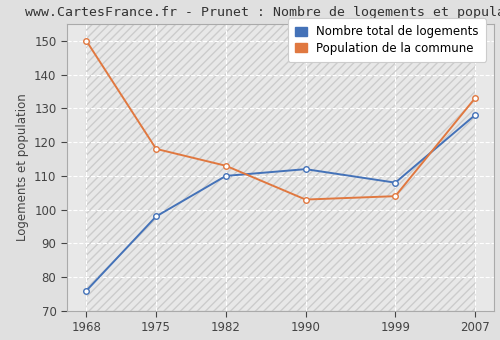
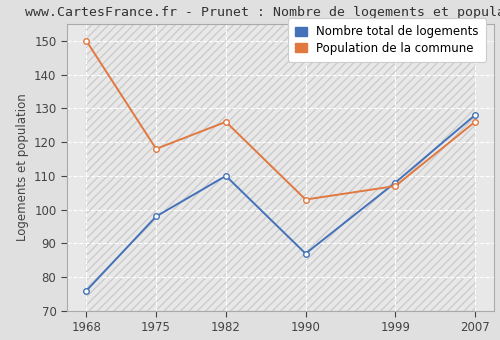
Population de la commune/1982: 113 -> 126
Nombre total de logements/1990: 112 -> 87
Population de la commune/1999: 104 -> 107
Population de la commune/2007: 133 -> 126
